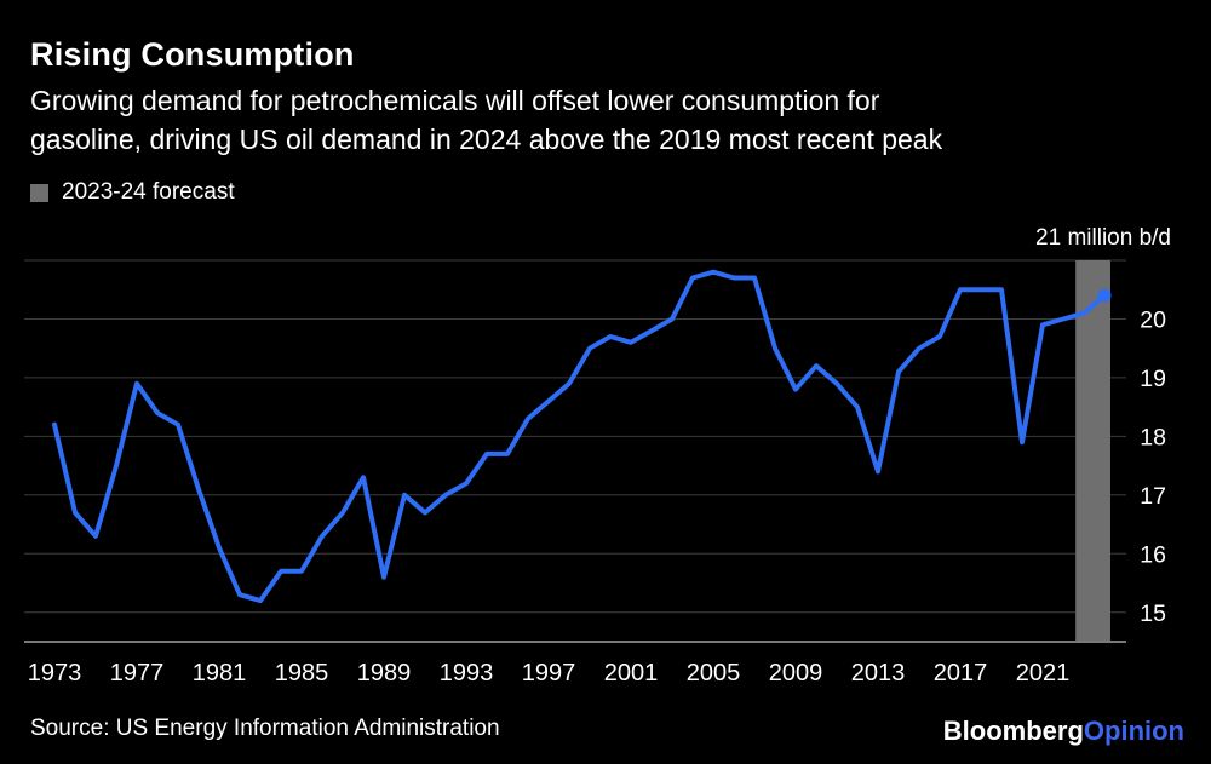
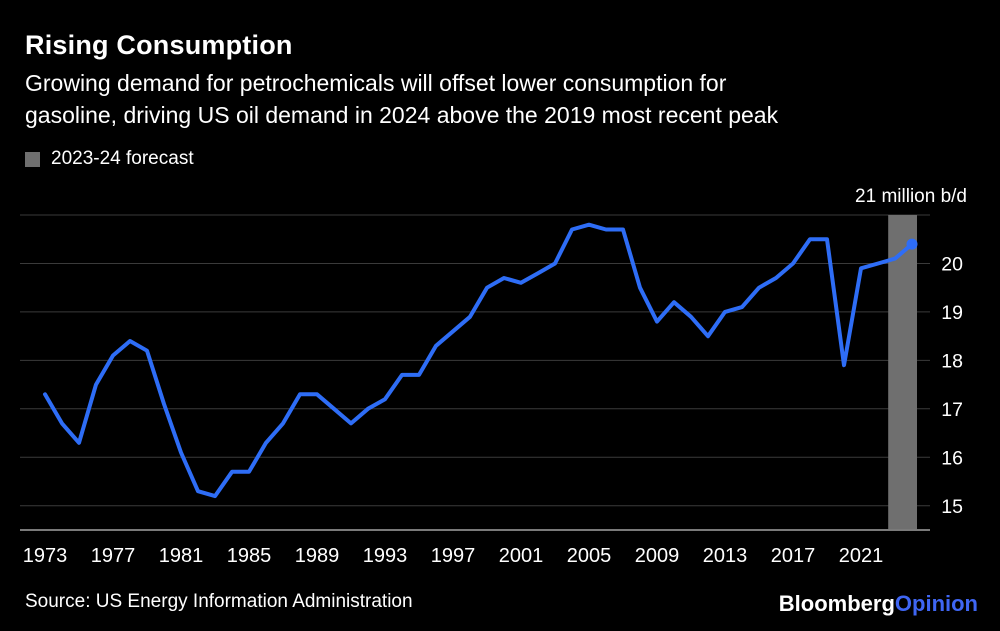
1973: 18.2 -> 17.3
1977: 18.9 -> 18.1
1989: 15.6 -> 17.3
2013: 17.4 -> 19.0
2017: 20.5 -> 20.0
